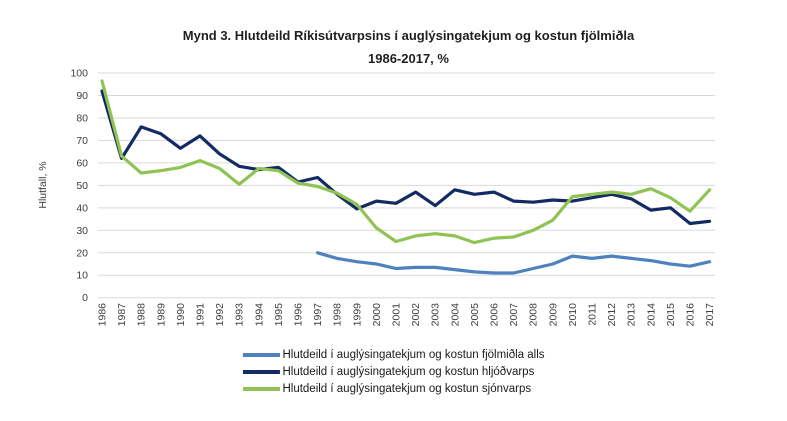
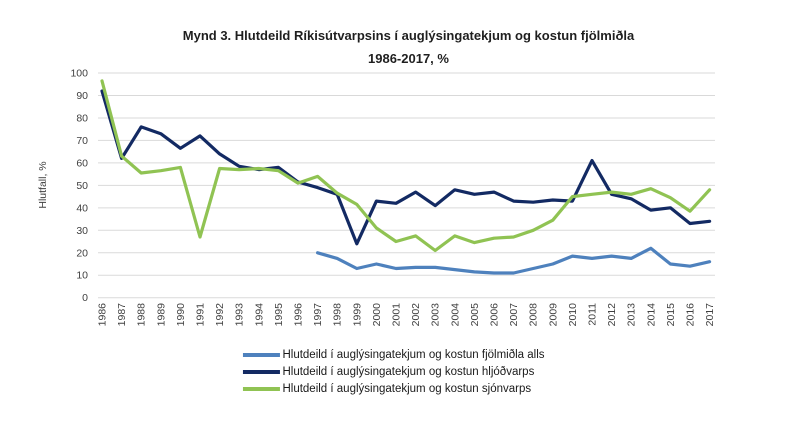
Hlutdeild í auglýsingatekjum og kostun sjónvarps/1991: 61 -> 27
Hlutdeild í auglýsingatekjum og kostun sjónvarps/1993: 50 -> 57
Hlutdeild í auglýsingatekjum og kostun hljóðvarps/1997: 54 -> 49
Hlutdeild í auglýsingatekjum og kostun sjónvarps/1997: 50 -> 54
Hlutdeild í auglýsingatekjum og kostun fjölmiðla alls/1999: 16 -> 13
Hlutdeild í auglýsingatekjum og kostun hljóðvarps/1999: 40 -> 24
Hlutdeild í auglýsingatekjum og kostun sjónvarps/2003: 28 -> 21
Hlutdeild í auglýsingatekjum og kostun hljóðvarps/2011: 44 -> 61
Hlutdeild í auglýsingatekjum og kostun fjölmiðla alls/2014: 16 -> 22
